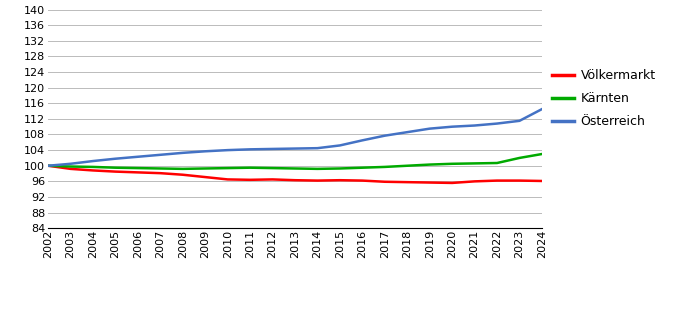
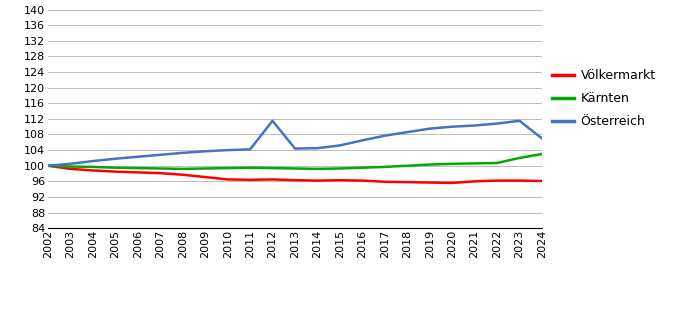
Österreich/2012: 104.3 -> 111.5
Österreich/2024: 114.5 -> 107.0
